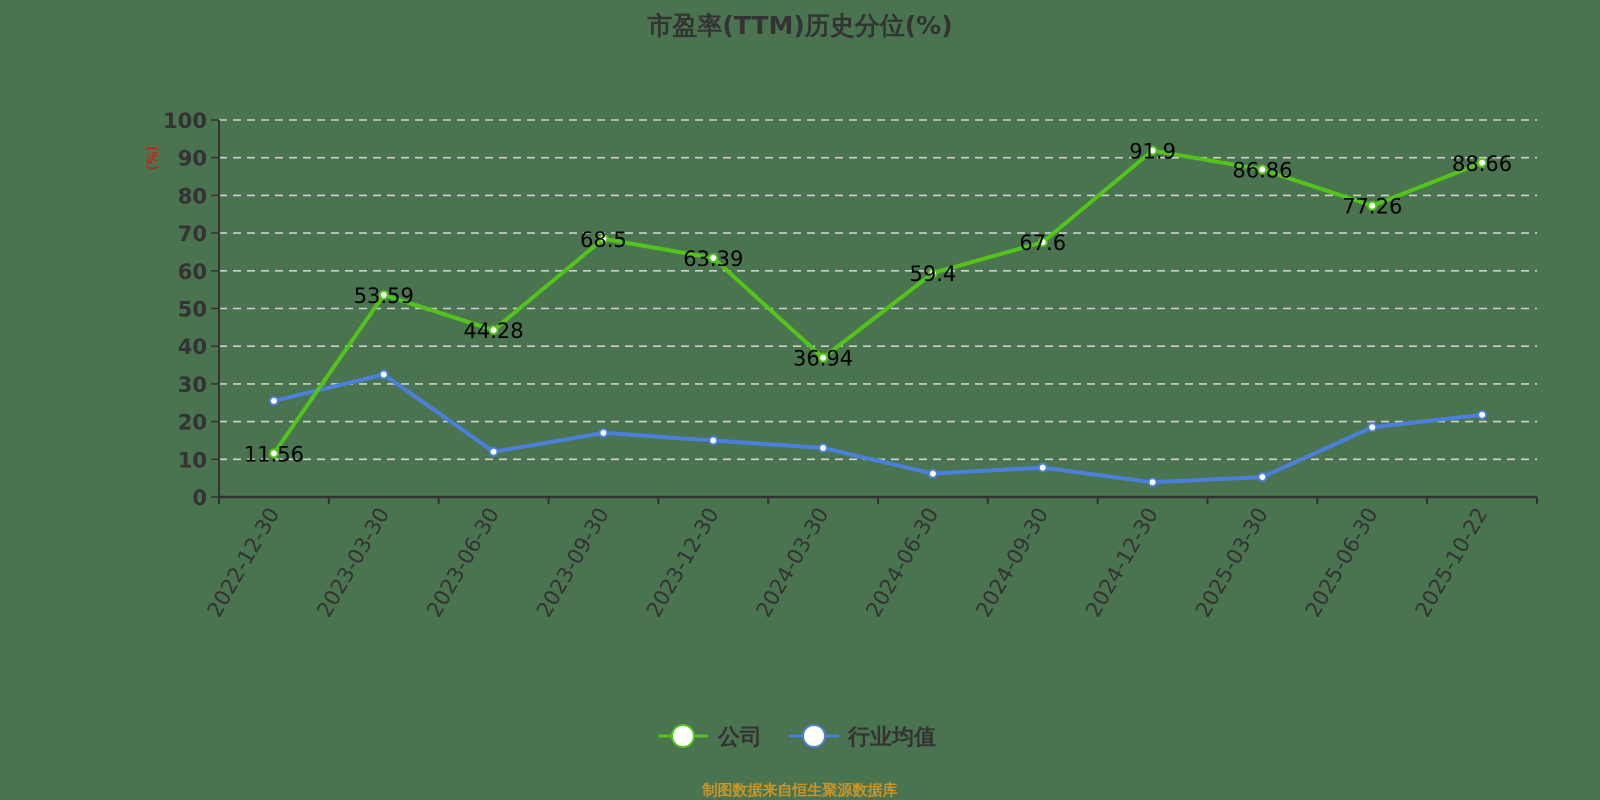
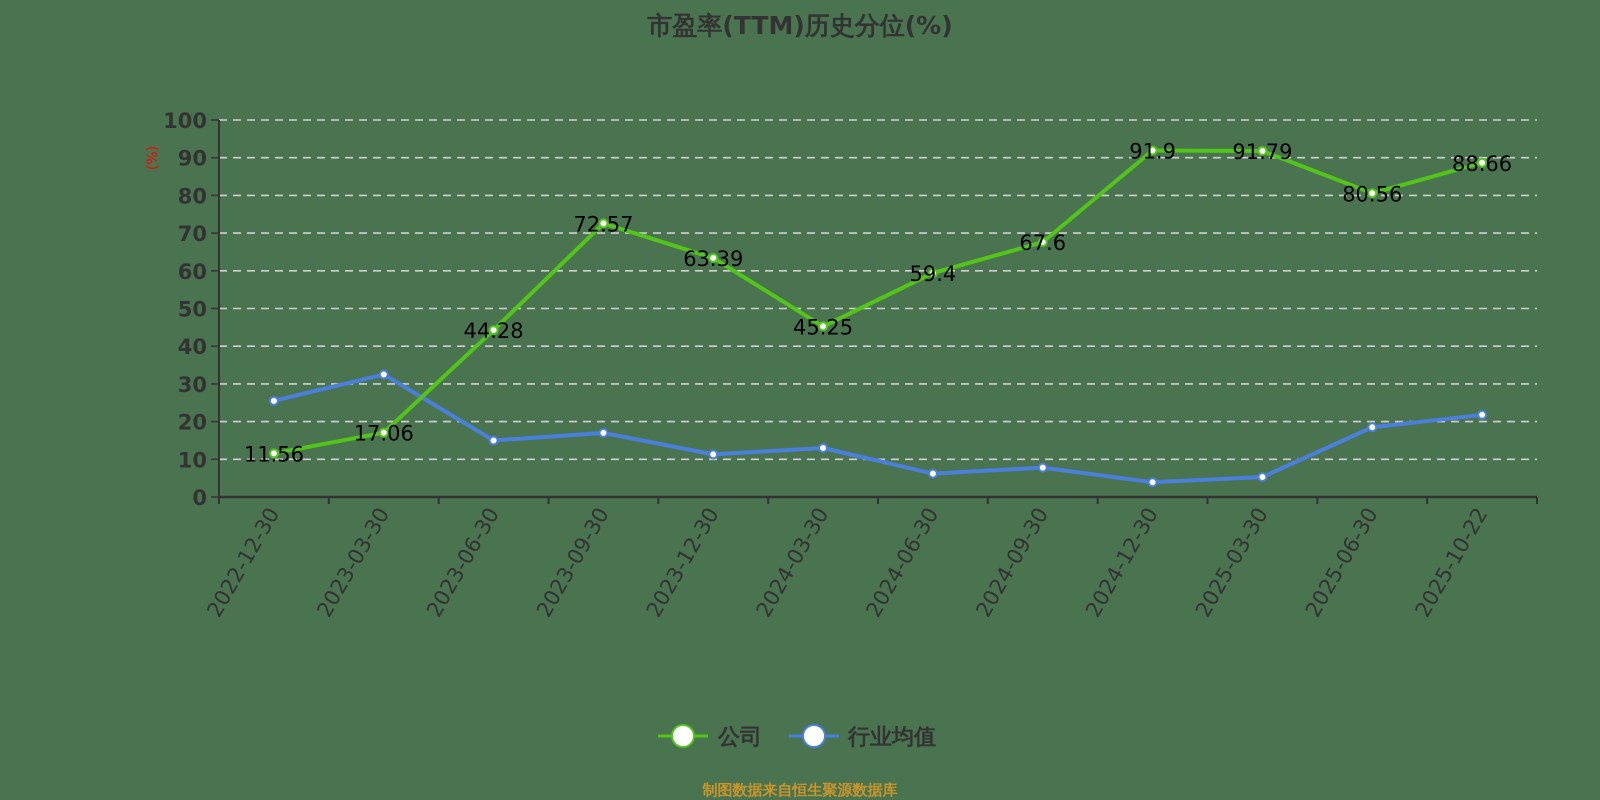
公司/2023-03-30: 53.59 -> 17.06
行业均值/2023-06-30: 12 -> 15
公司/2023-09-30: 68.5 -> 72.57
行业均值/2023-12-30: 15 -> 11
公司/2024-03-30: 36.94 -> 45.25
公司/2025-03-30: 86.86 -> 91.79
公司/2025-06-30: 77.26 -> 80.56
